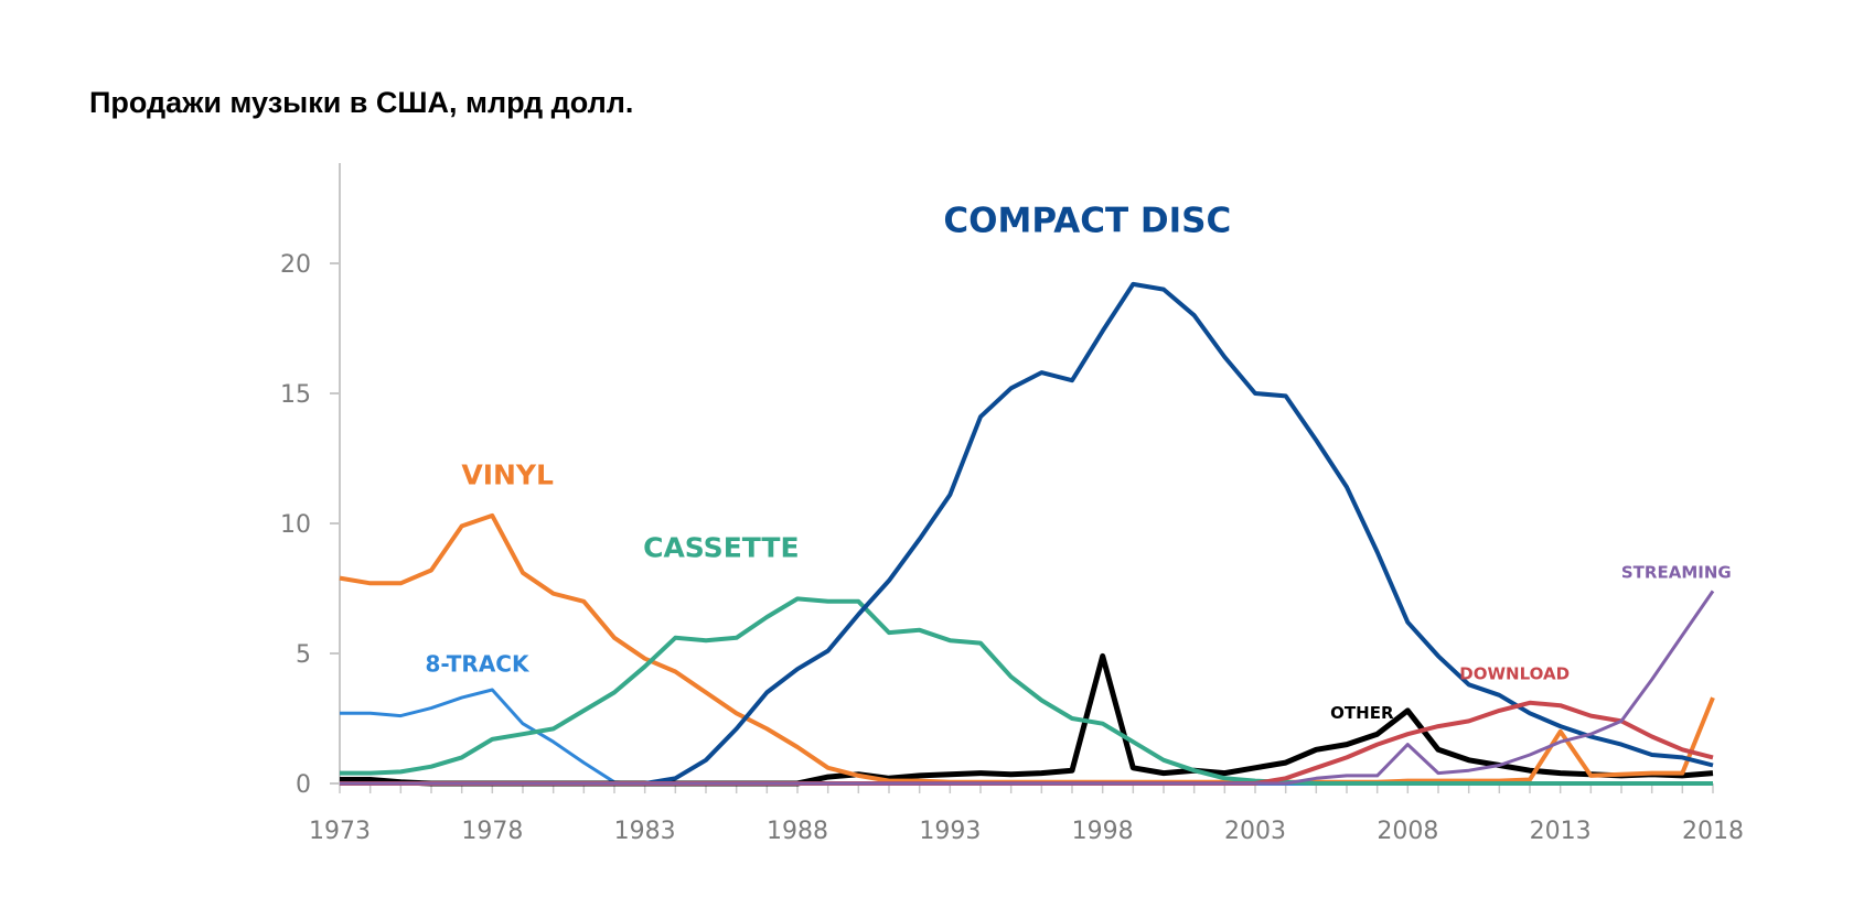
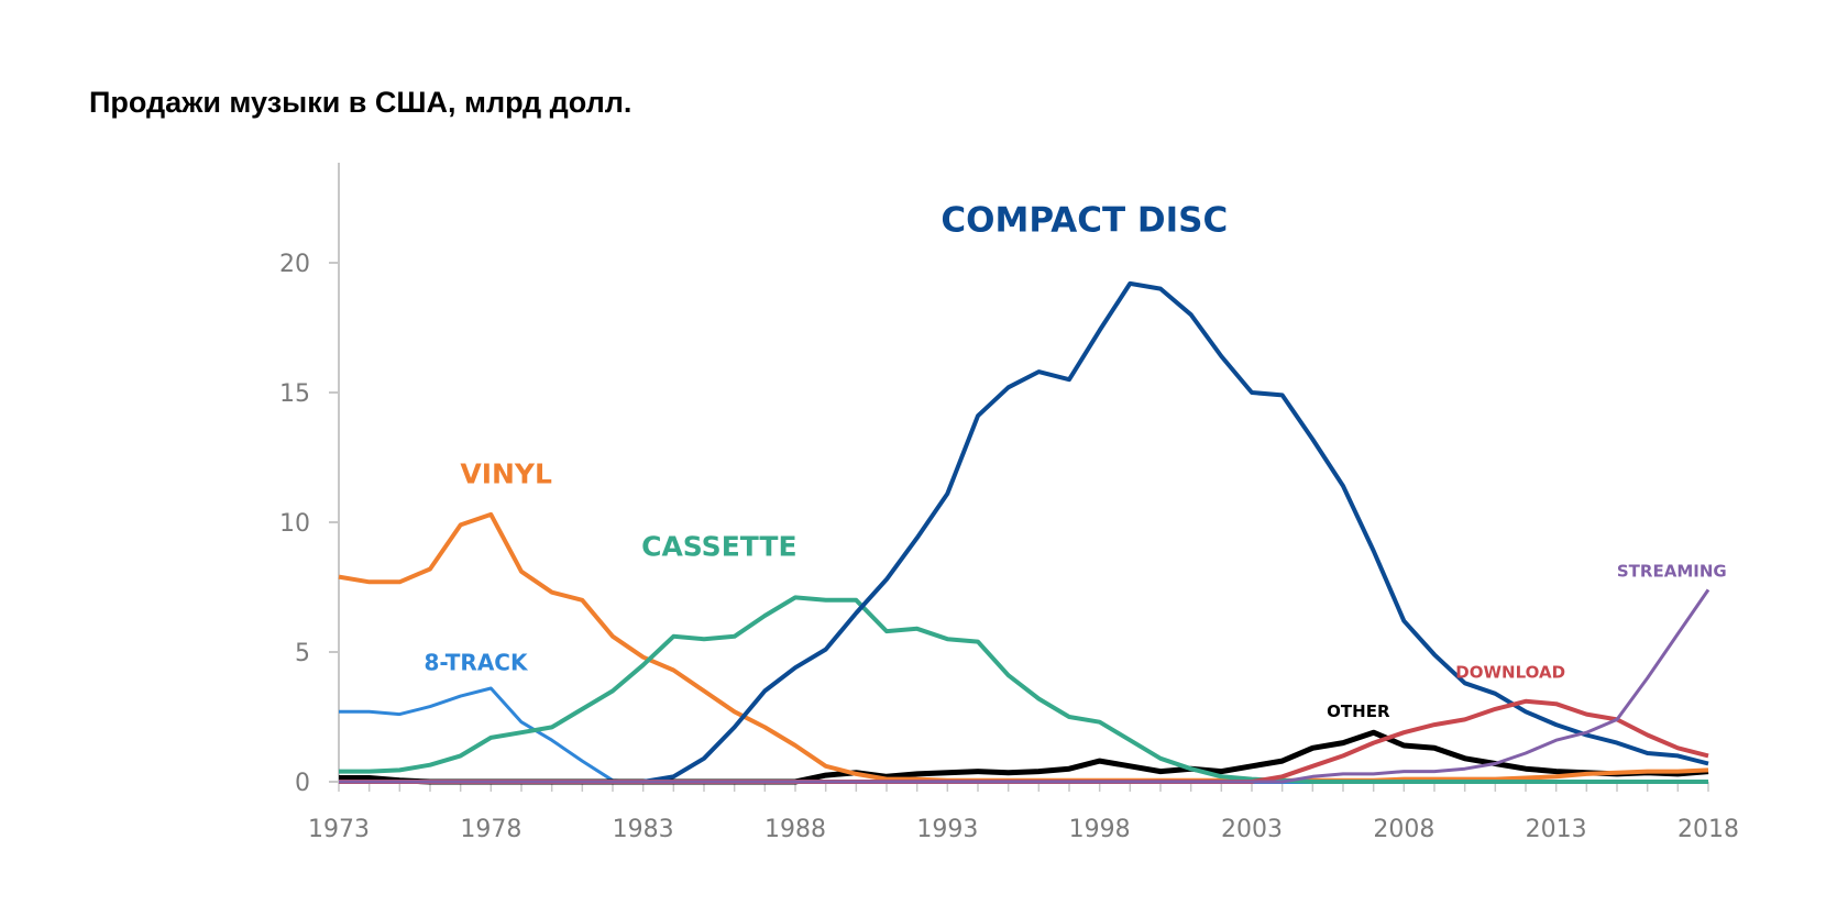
OTHER/1998: 4.9 -> 0.8
OTHER/2008: 2.8 -> 1.4
STREAMING/2008: 1.5 -> 0.4
VINYL/2013: 2.0 -> 0.2
VINYL/2018: 3.3 -> 0.5
